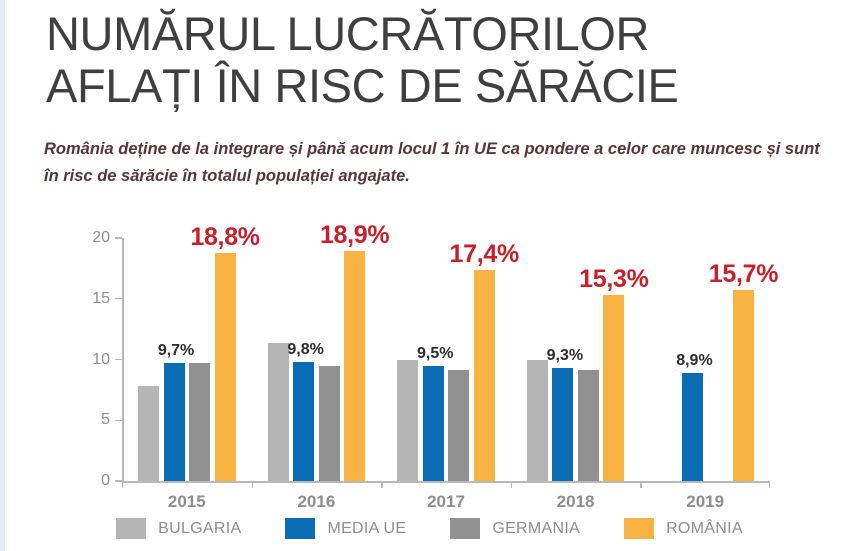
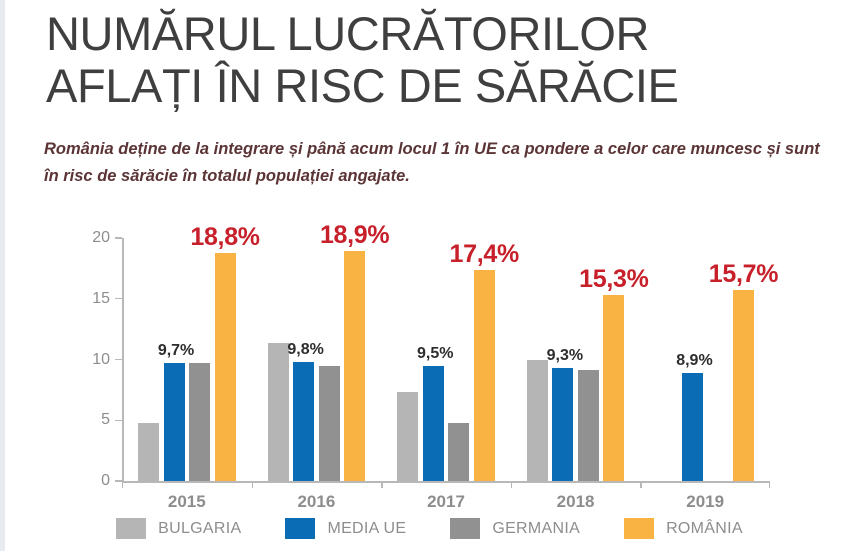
BULGARIA/2015: 7.8 -> 4.8
BULGARIA/2017: 10.0 -> 7.3
GERMANIA/2017: 9.1 -> 4.8
